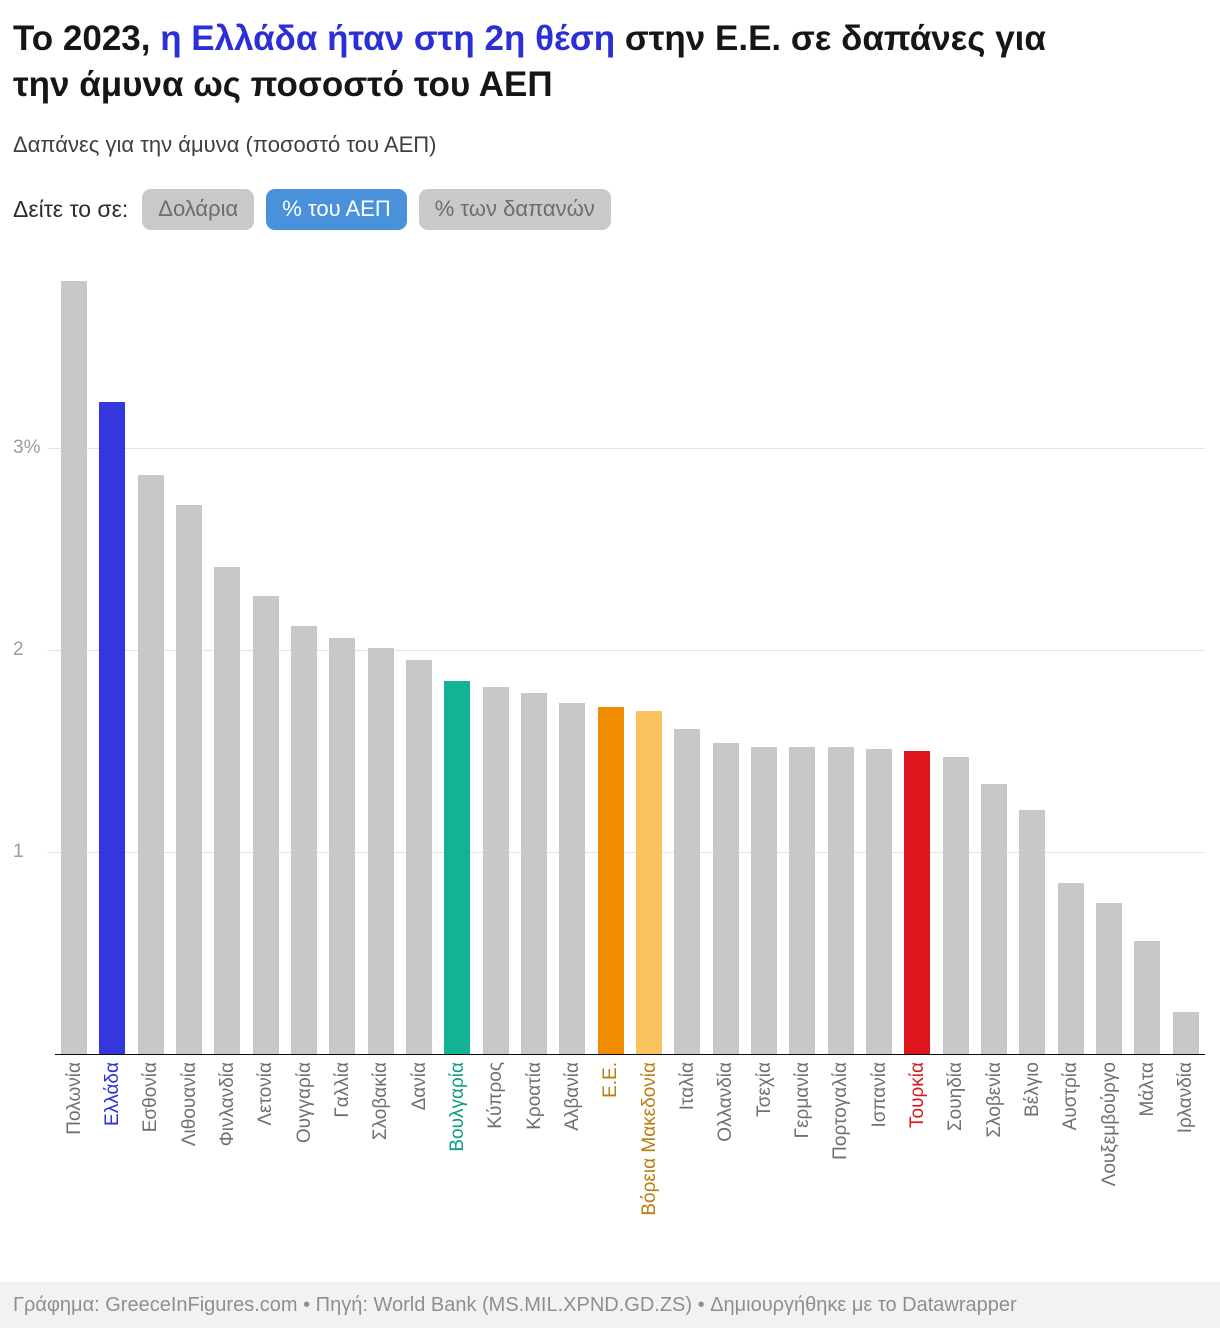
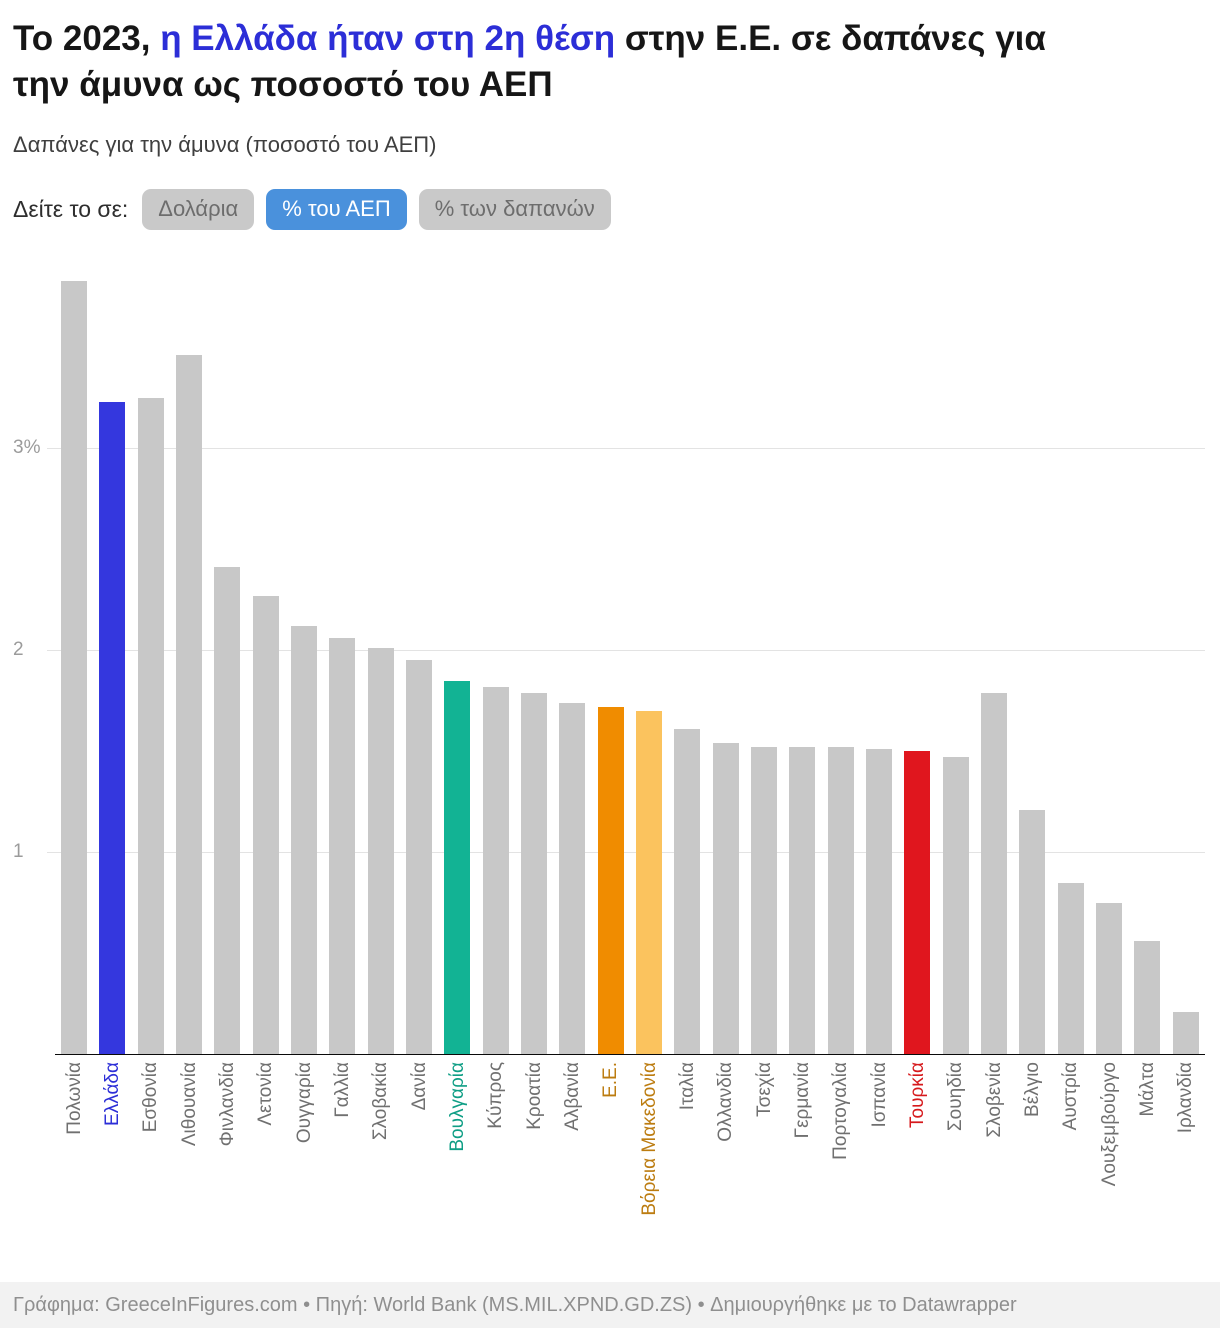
Εσθονία: 2.87% -> 3.25%
Λιθουανία: 2.72% -> 3.46%
Σλοβενία: 1.34% -> 1.79%
